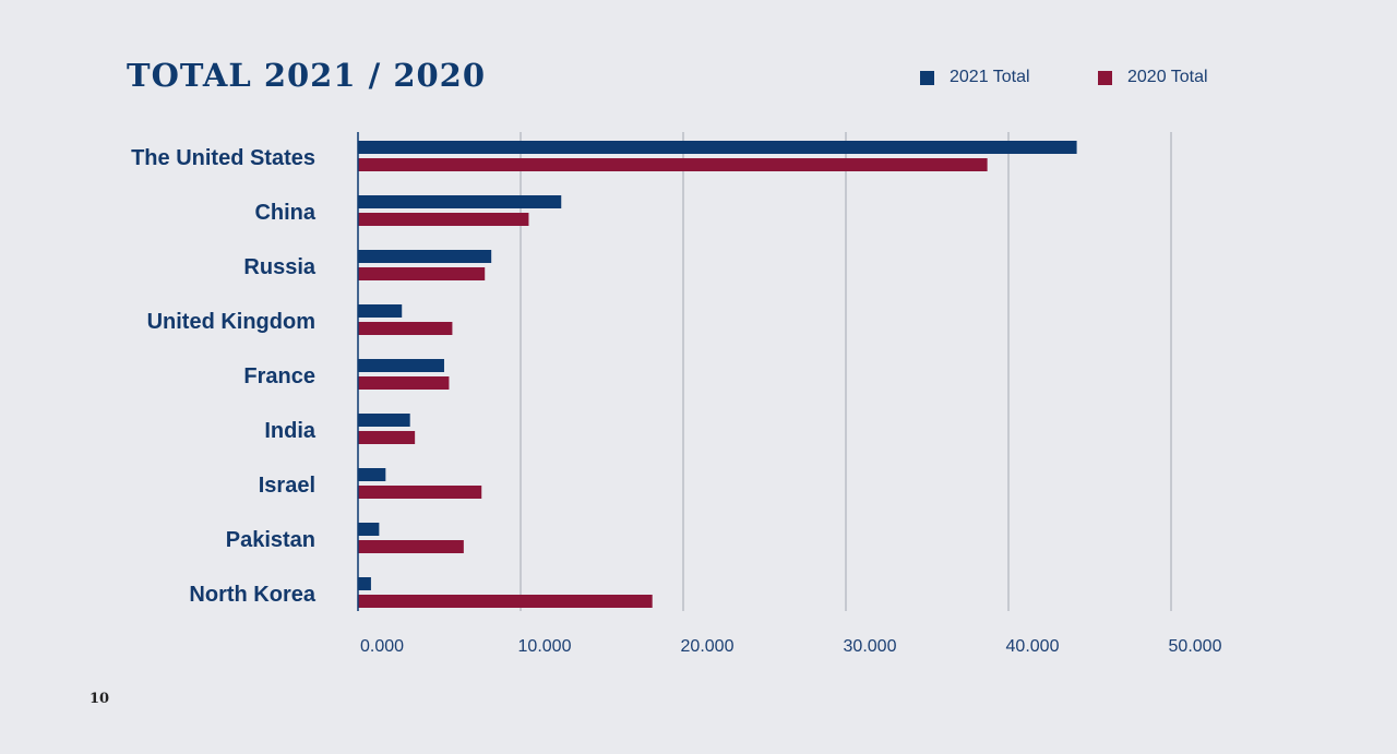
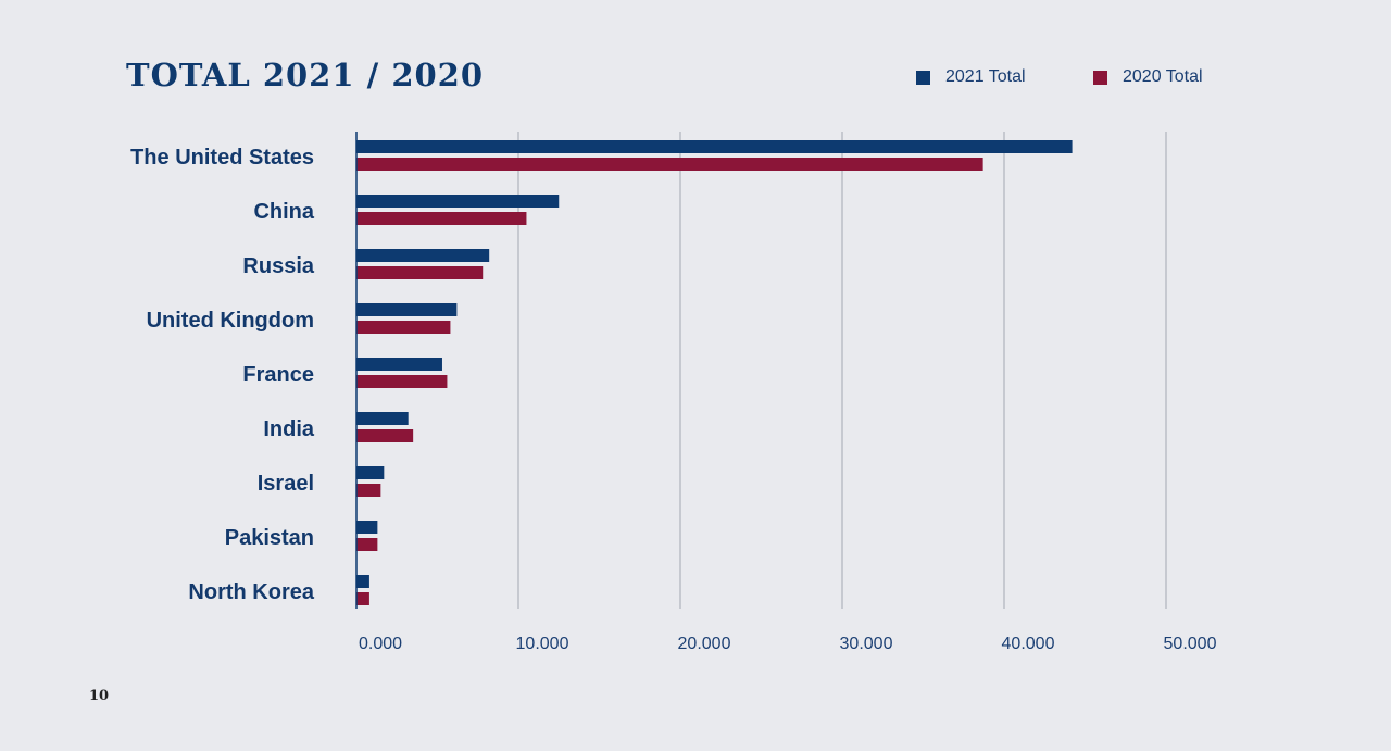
2021 Total/United Kingdom: 2700 -> 6200
2020 Total/Israel: 7600 -> 1500
2020 Total/Pakistan: 6500 -> 1300
2020 Total/North Korea: 18100 -> 800
